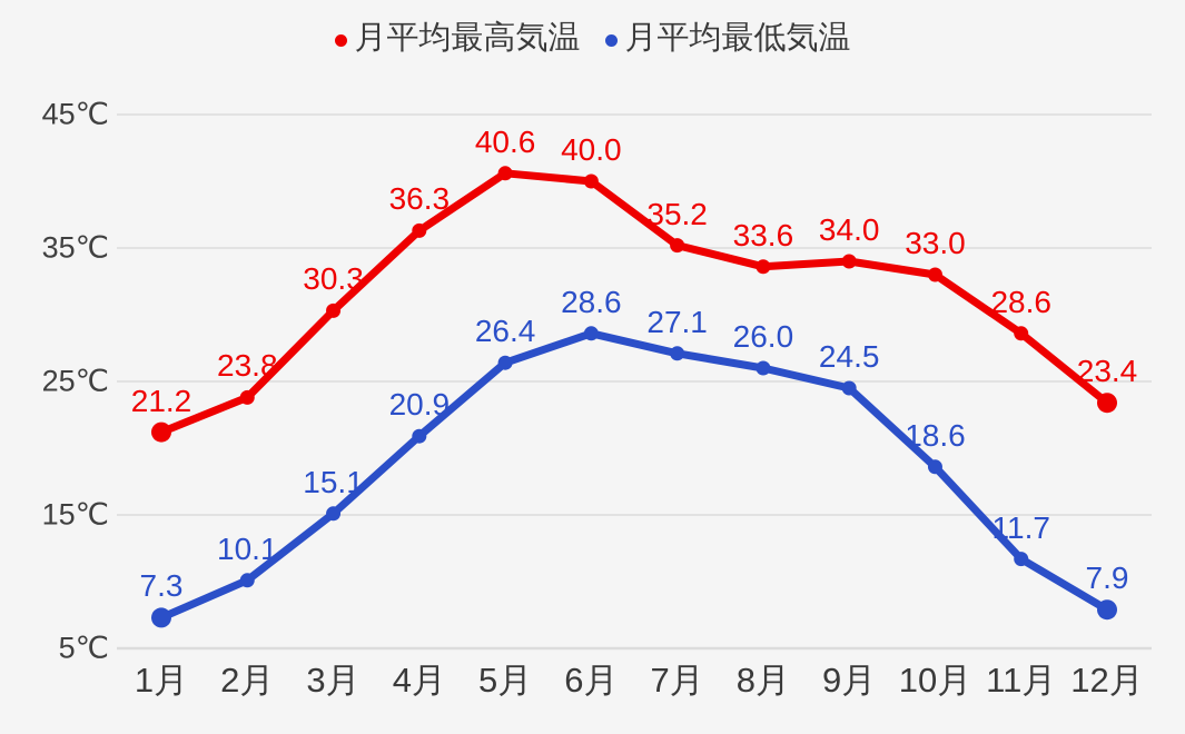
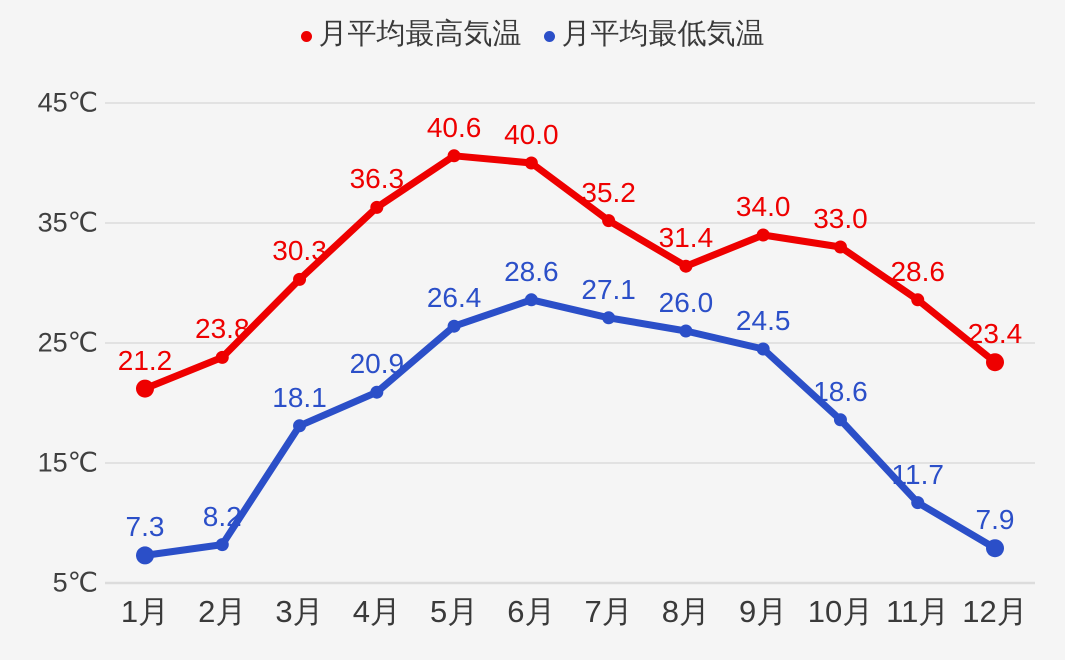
月平均最低気温/2月: 10.1 -> 8.2
月平均最低気温/3月: 15.1 -> 18.1
月平均最高気温/8月: 33.6 -> 31.4
